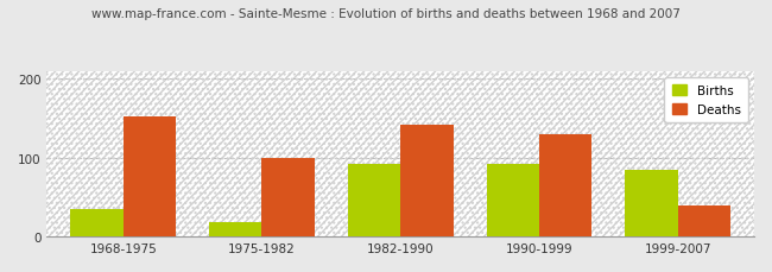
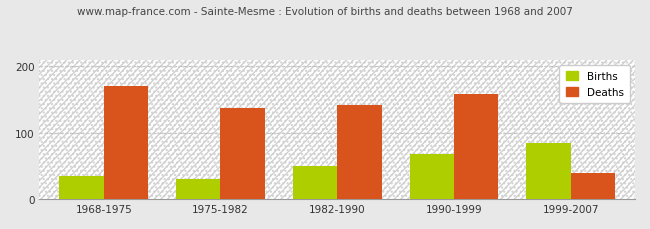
Deaths/1968-1975: 152 -> 170
Births/1975-1982: 18 -> 30
Deaths/1975-1982: 100 -> 138
Births/1982-1990: 92 -> 50
Births/1990-1999: 92 -> 68
Deaths/1990-1999: 130 -> 158
